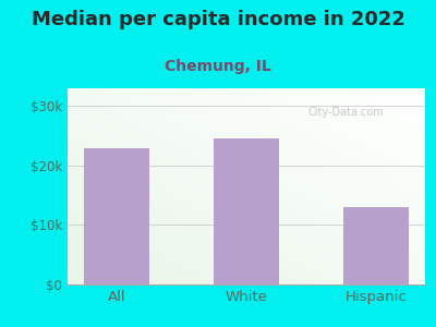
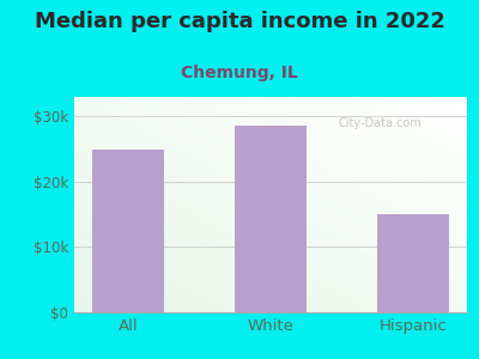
All: $23.0k -> $25.0k
White: $24.5k -> $28.6k
Hispanic: $13.0k -> $15.0k
